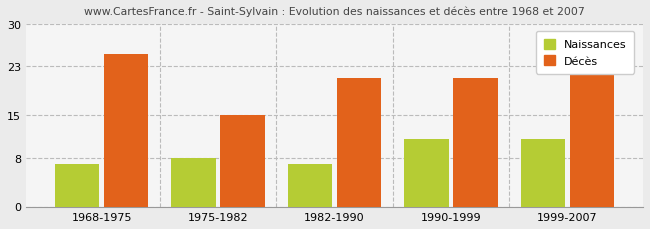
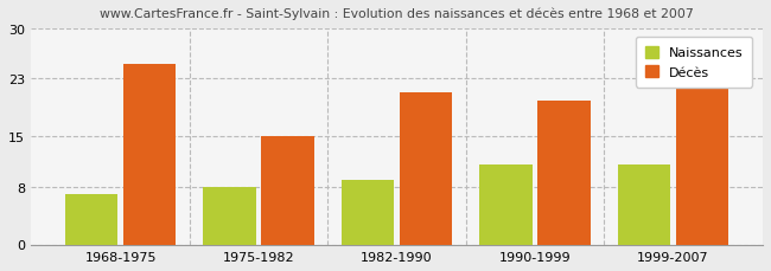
Naissances/1982-1990: 7 -> 9
Décès/1990-1999: 21 -> 20
